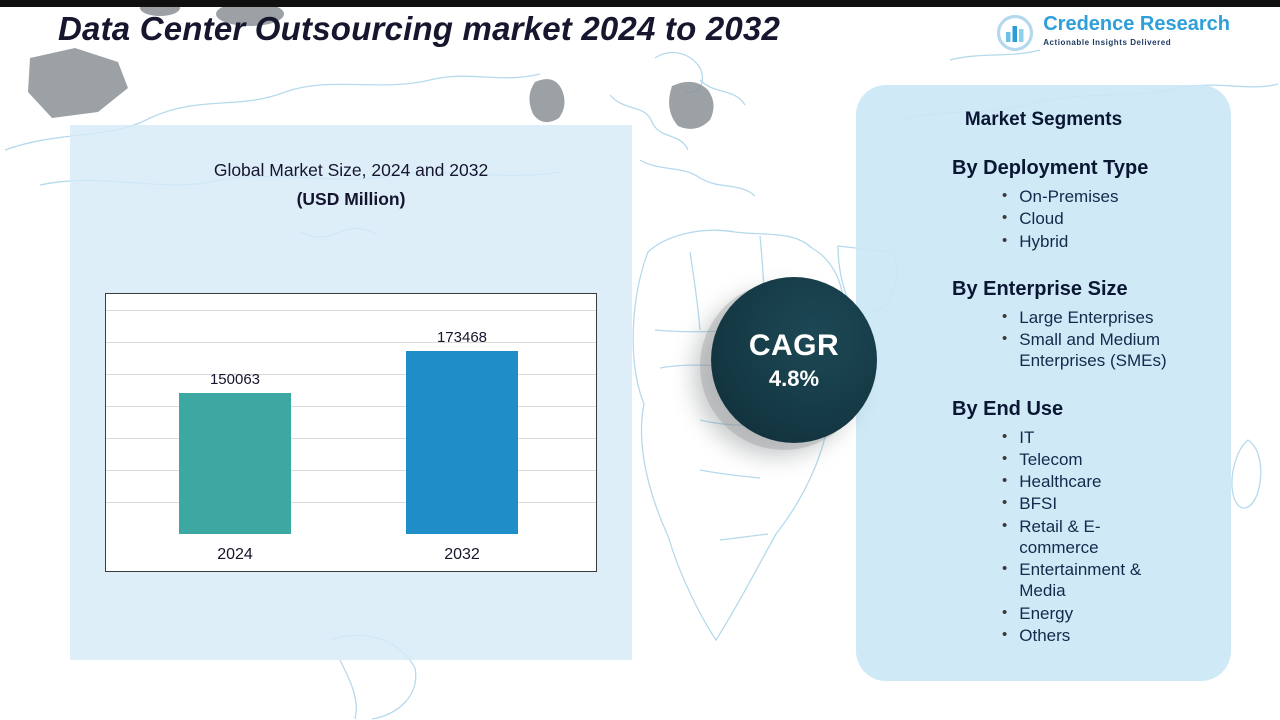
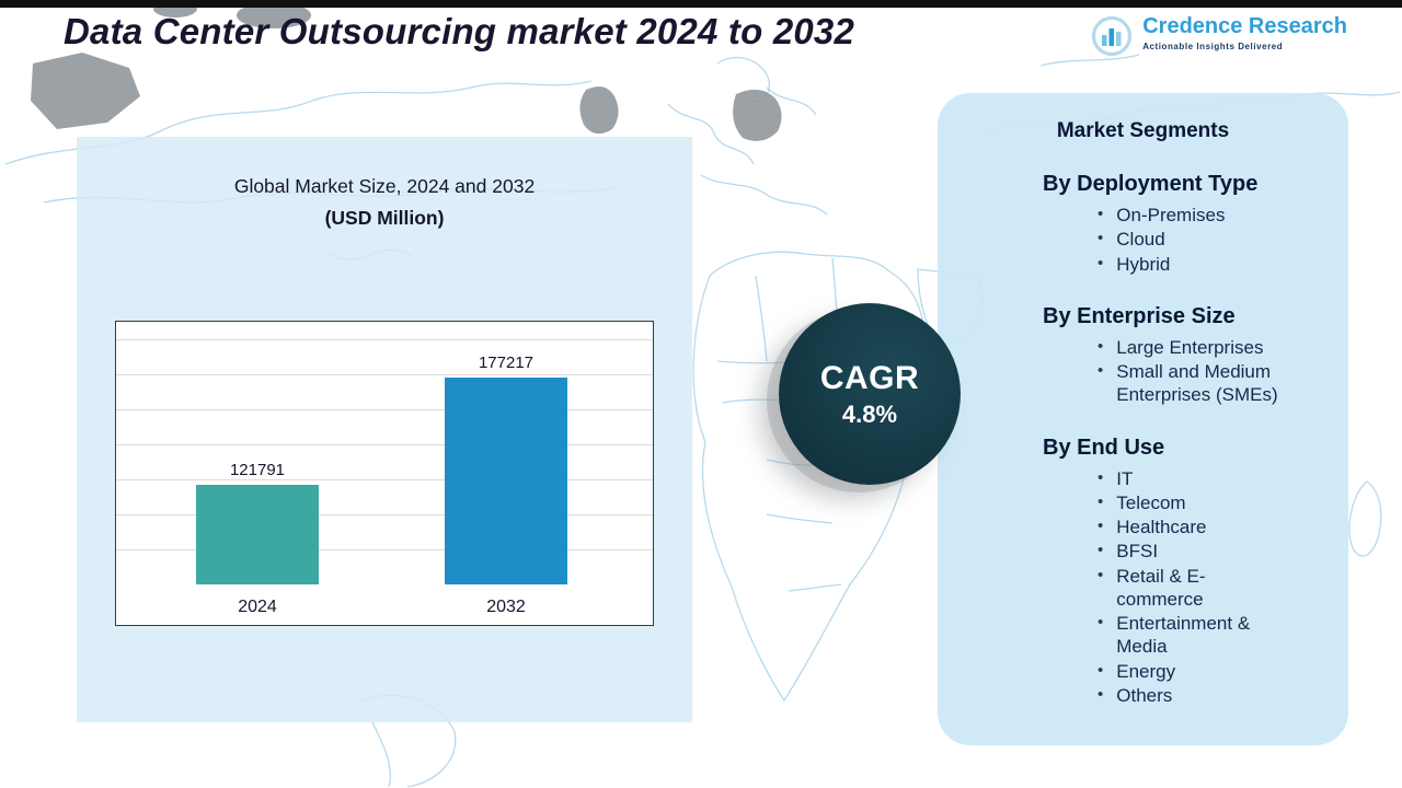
2024: 150063 -> 121791
2032: 173468 -> 177217
